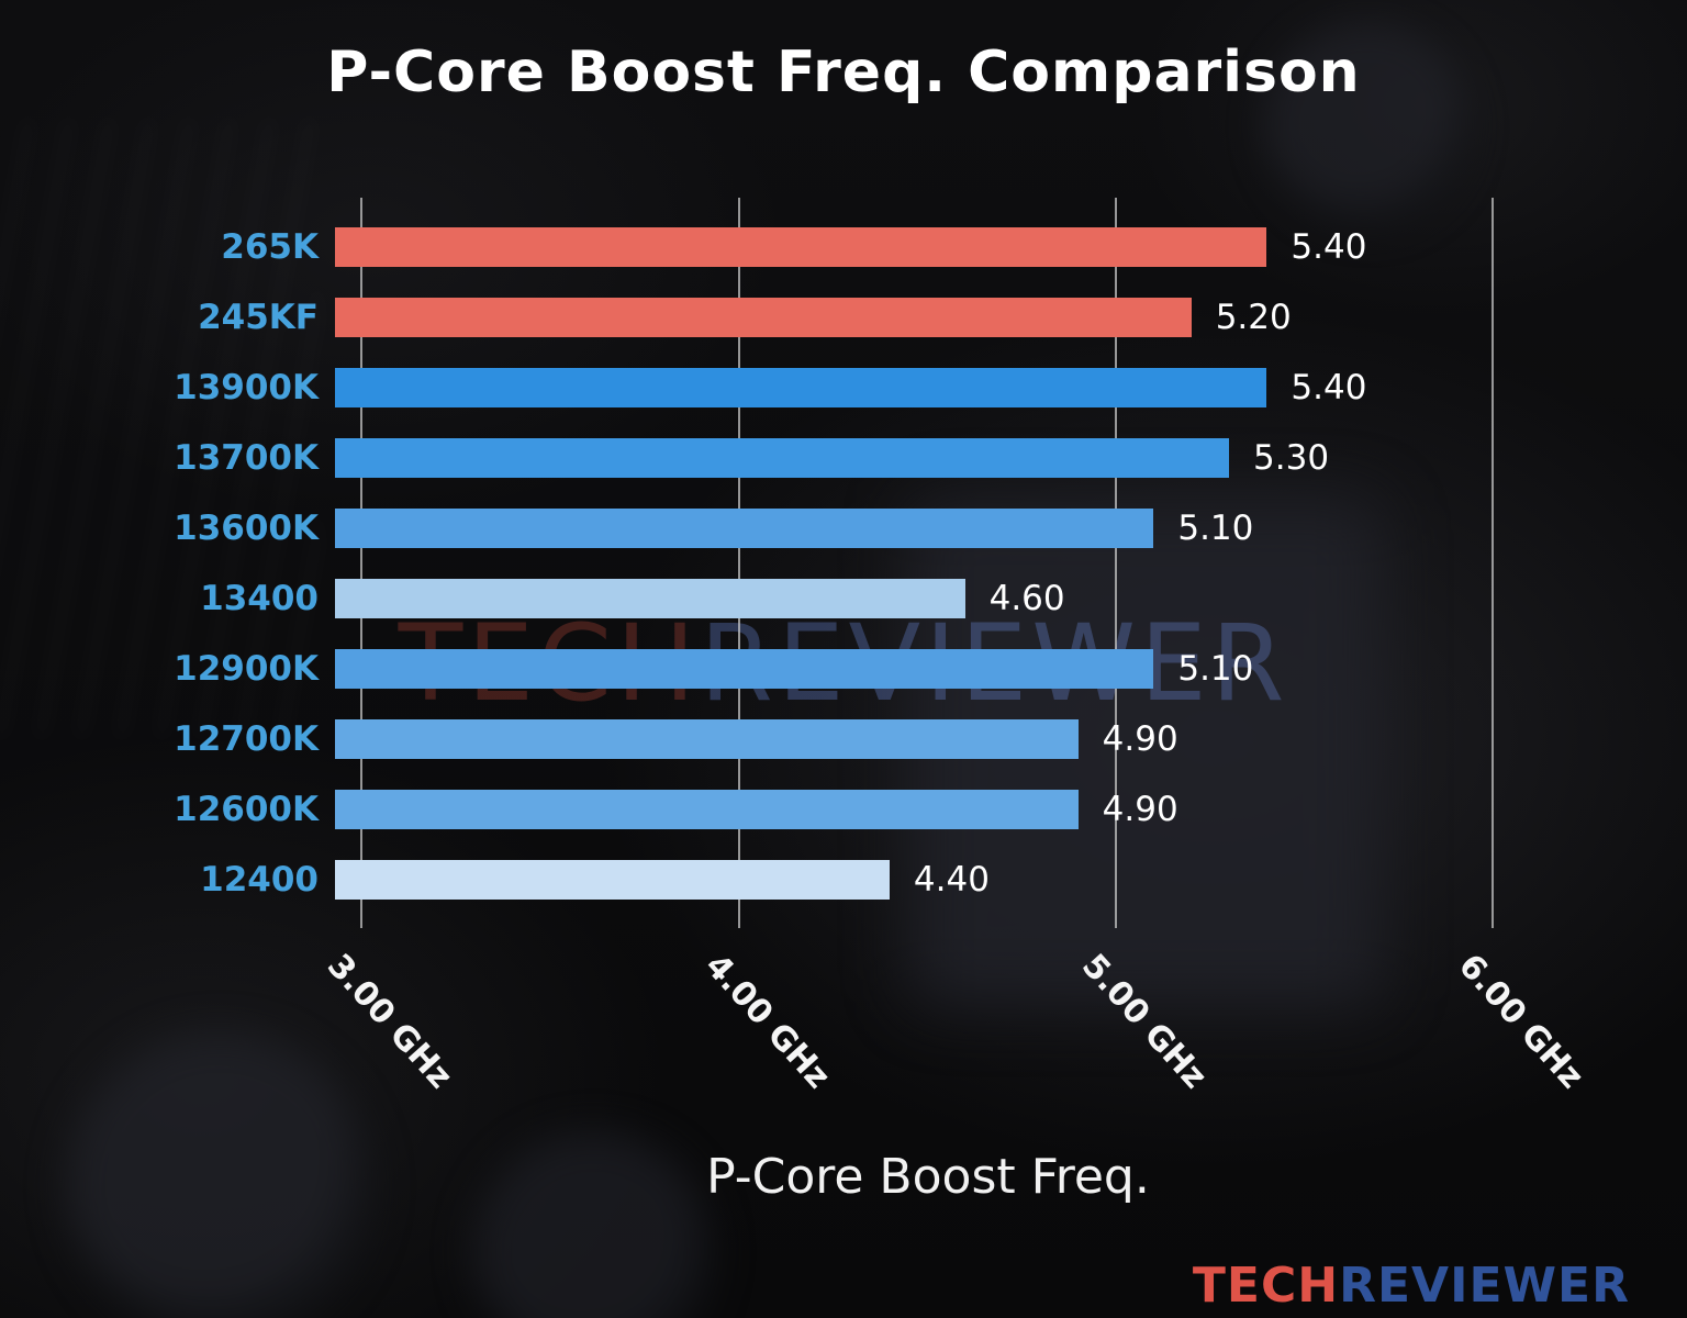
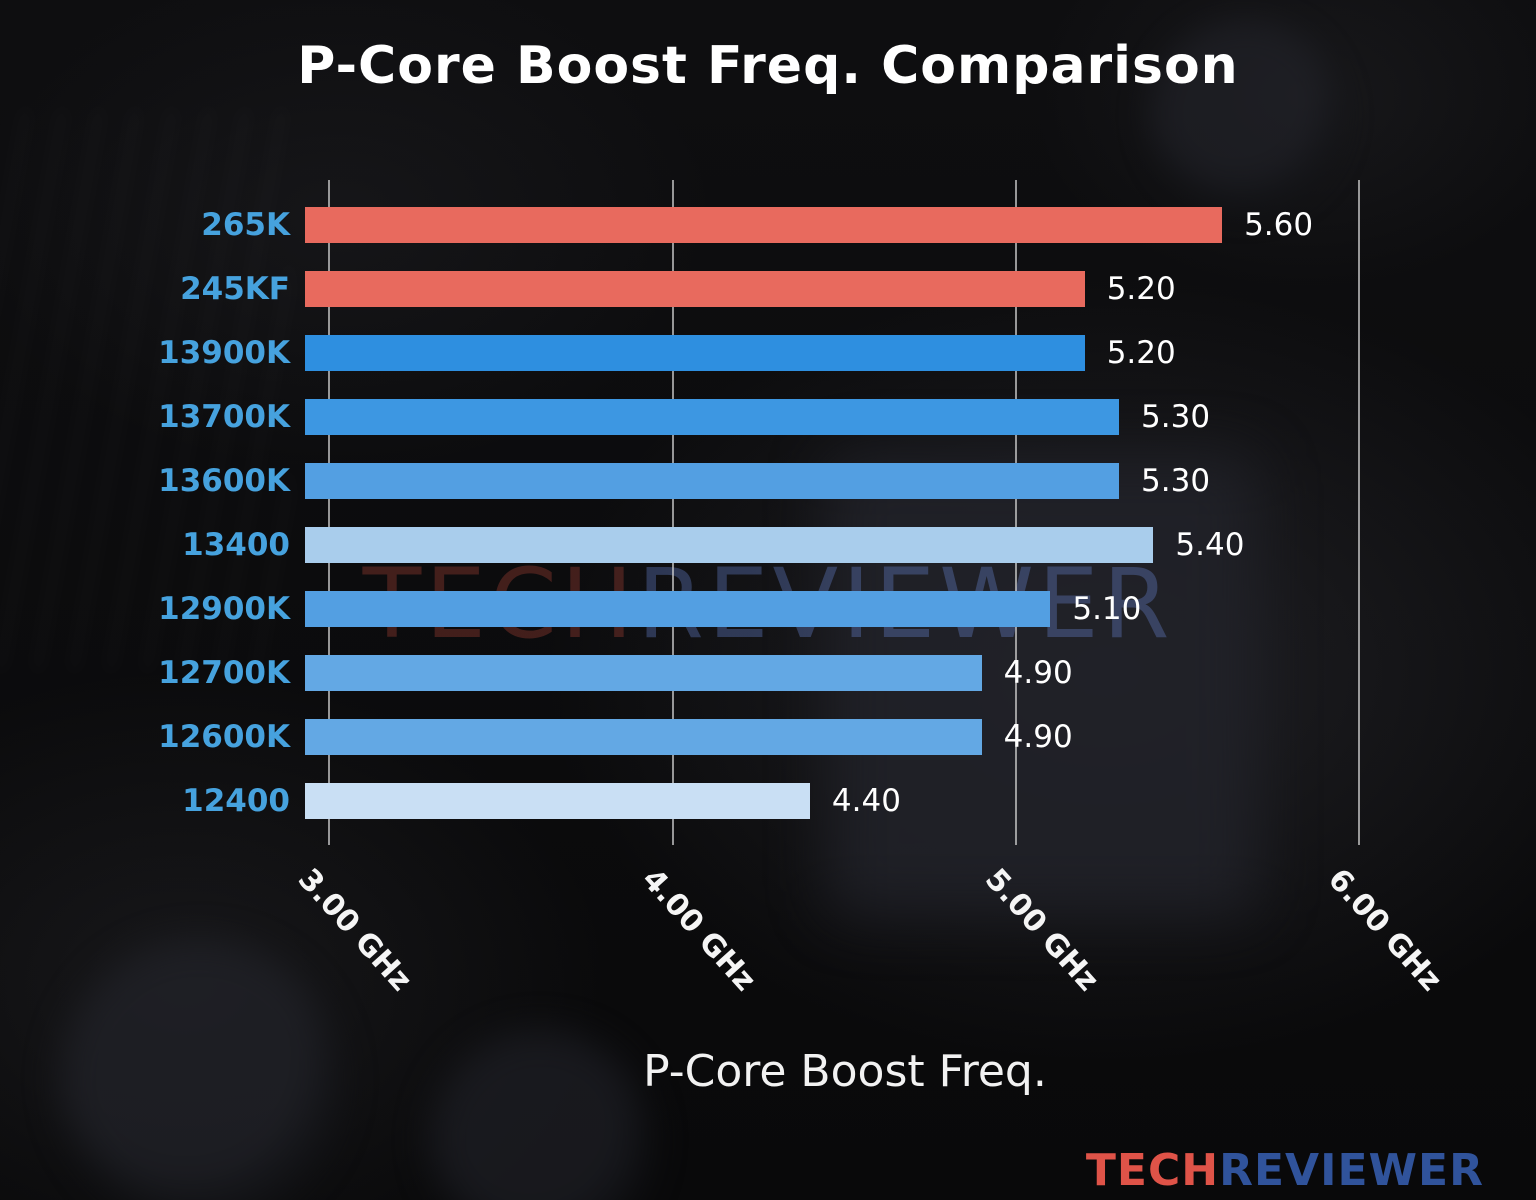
265K: 5.40 -> 5.60
13900K: 5.40 -> 5.20
13600K: 5.10 -> 5.30
13400: 4.60 -> 5.40
